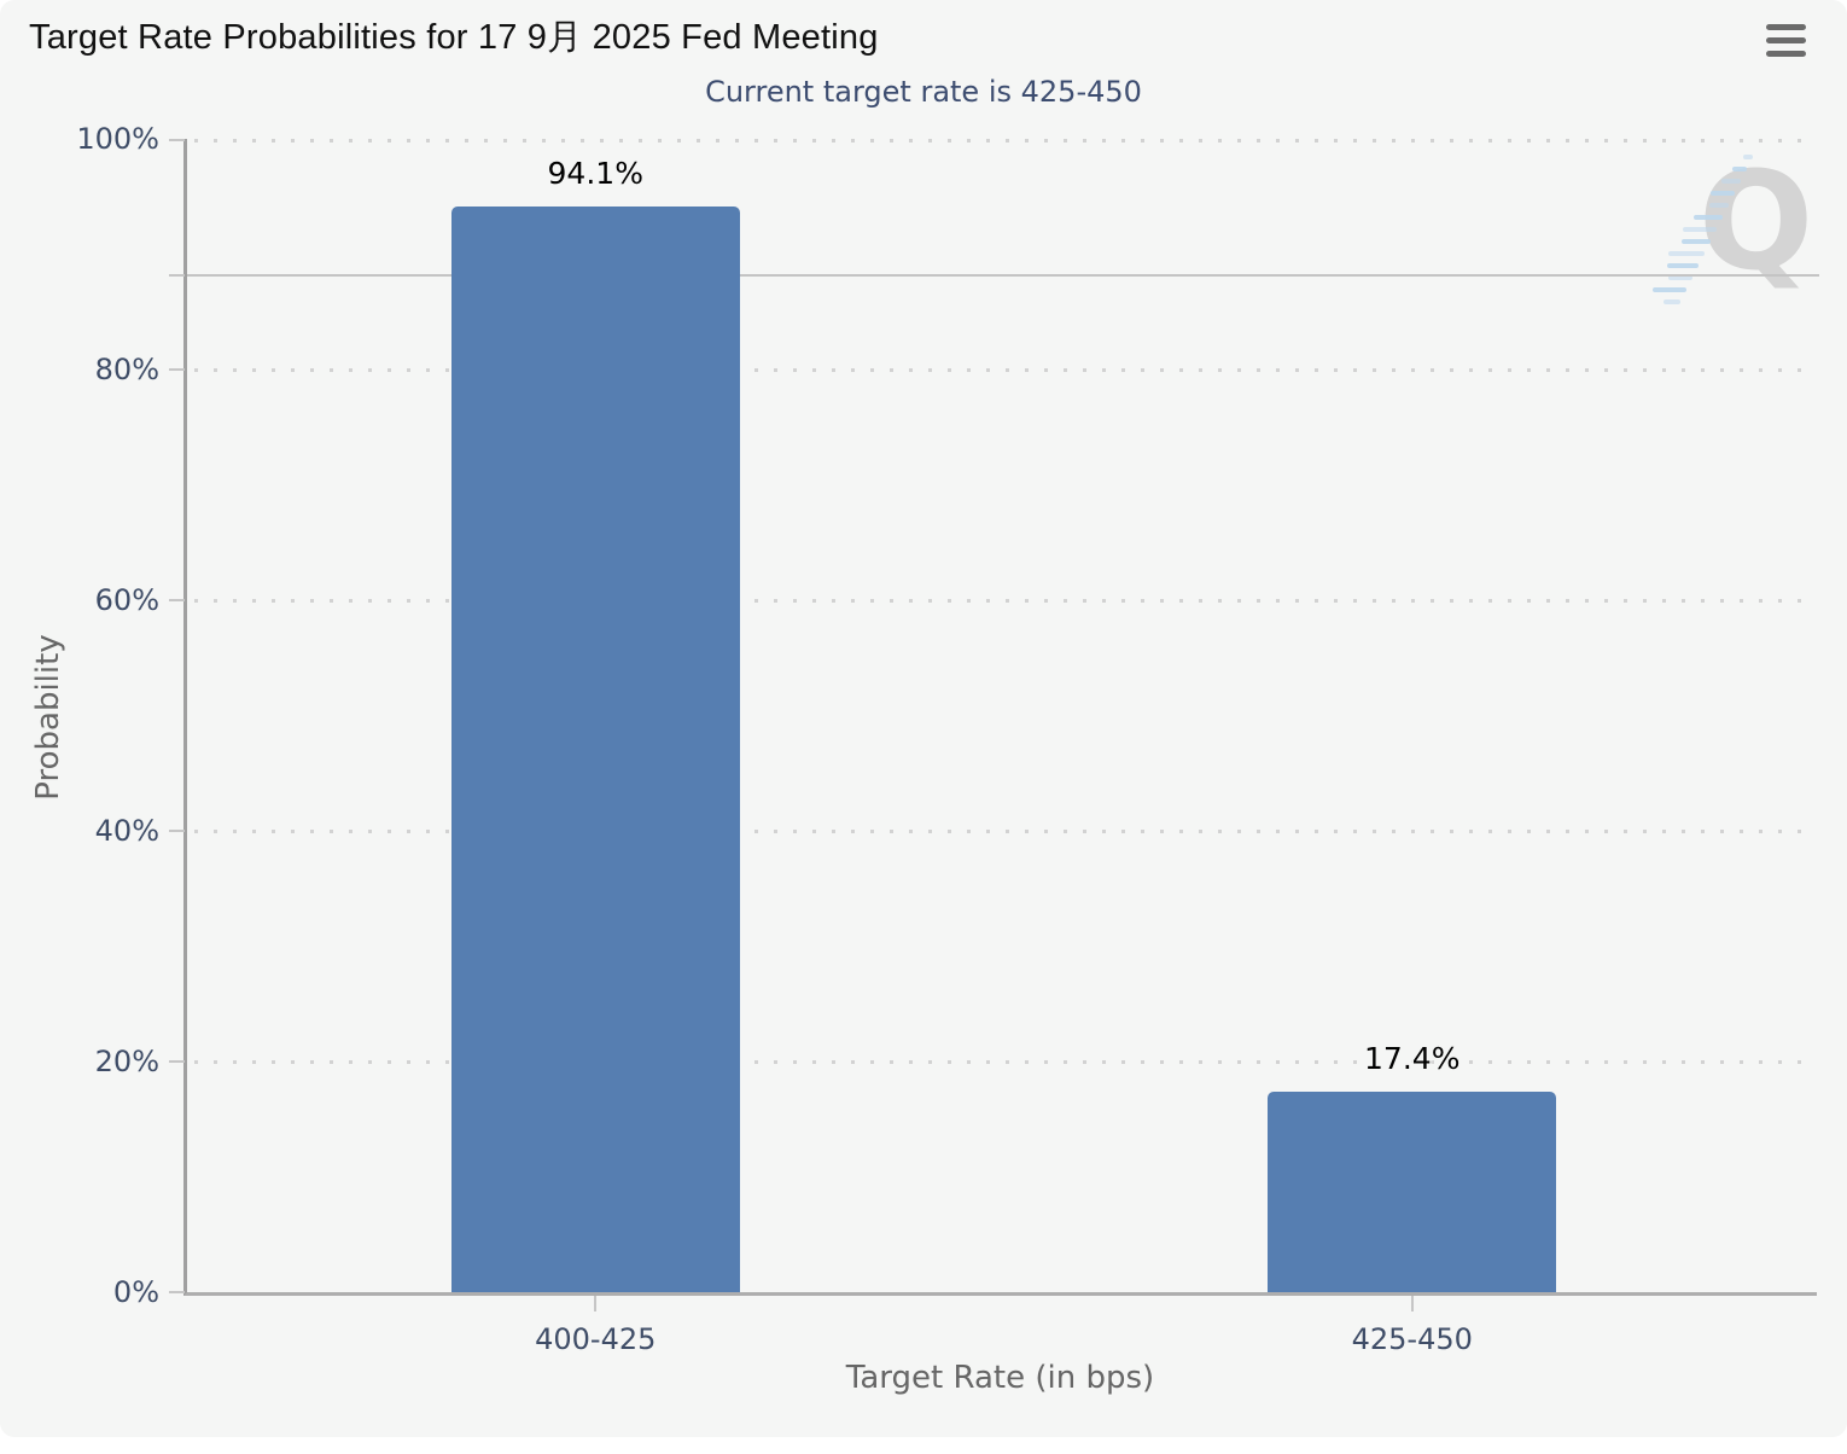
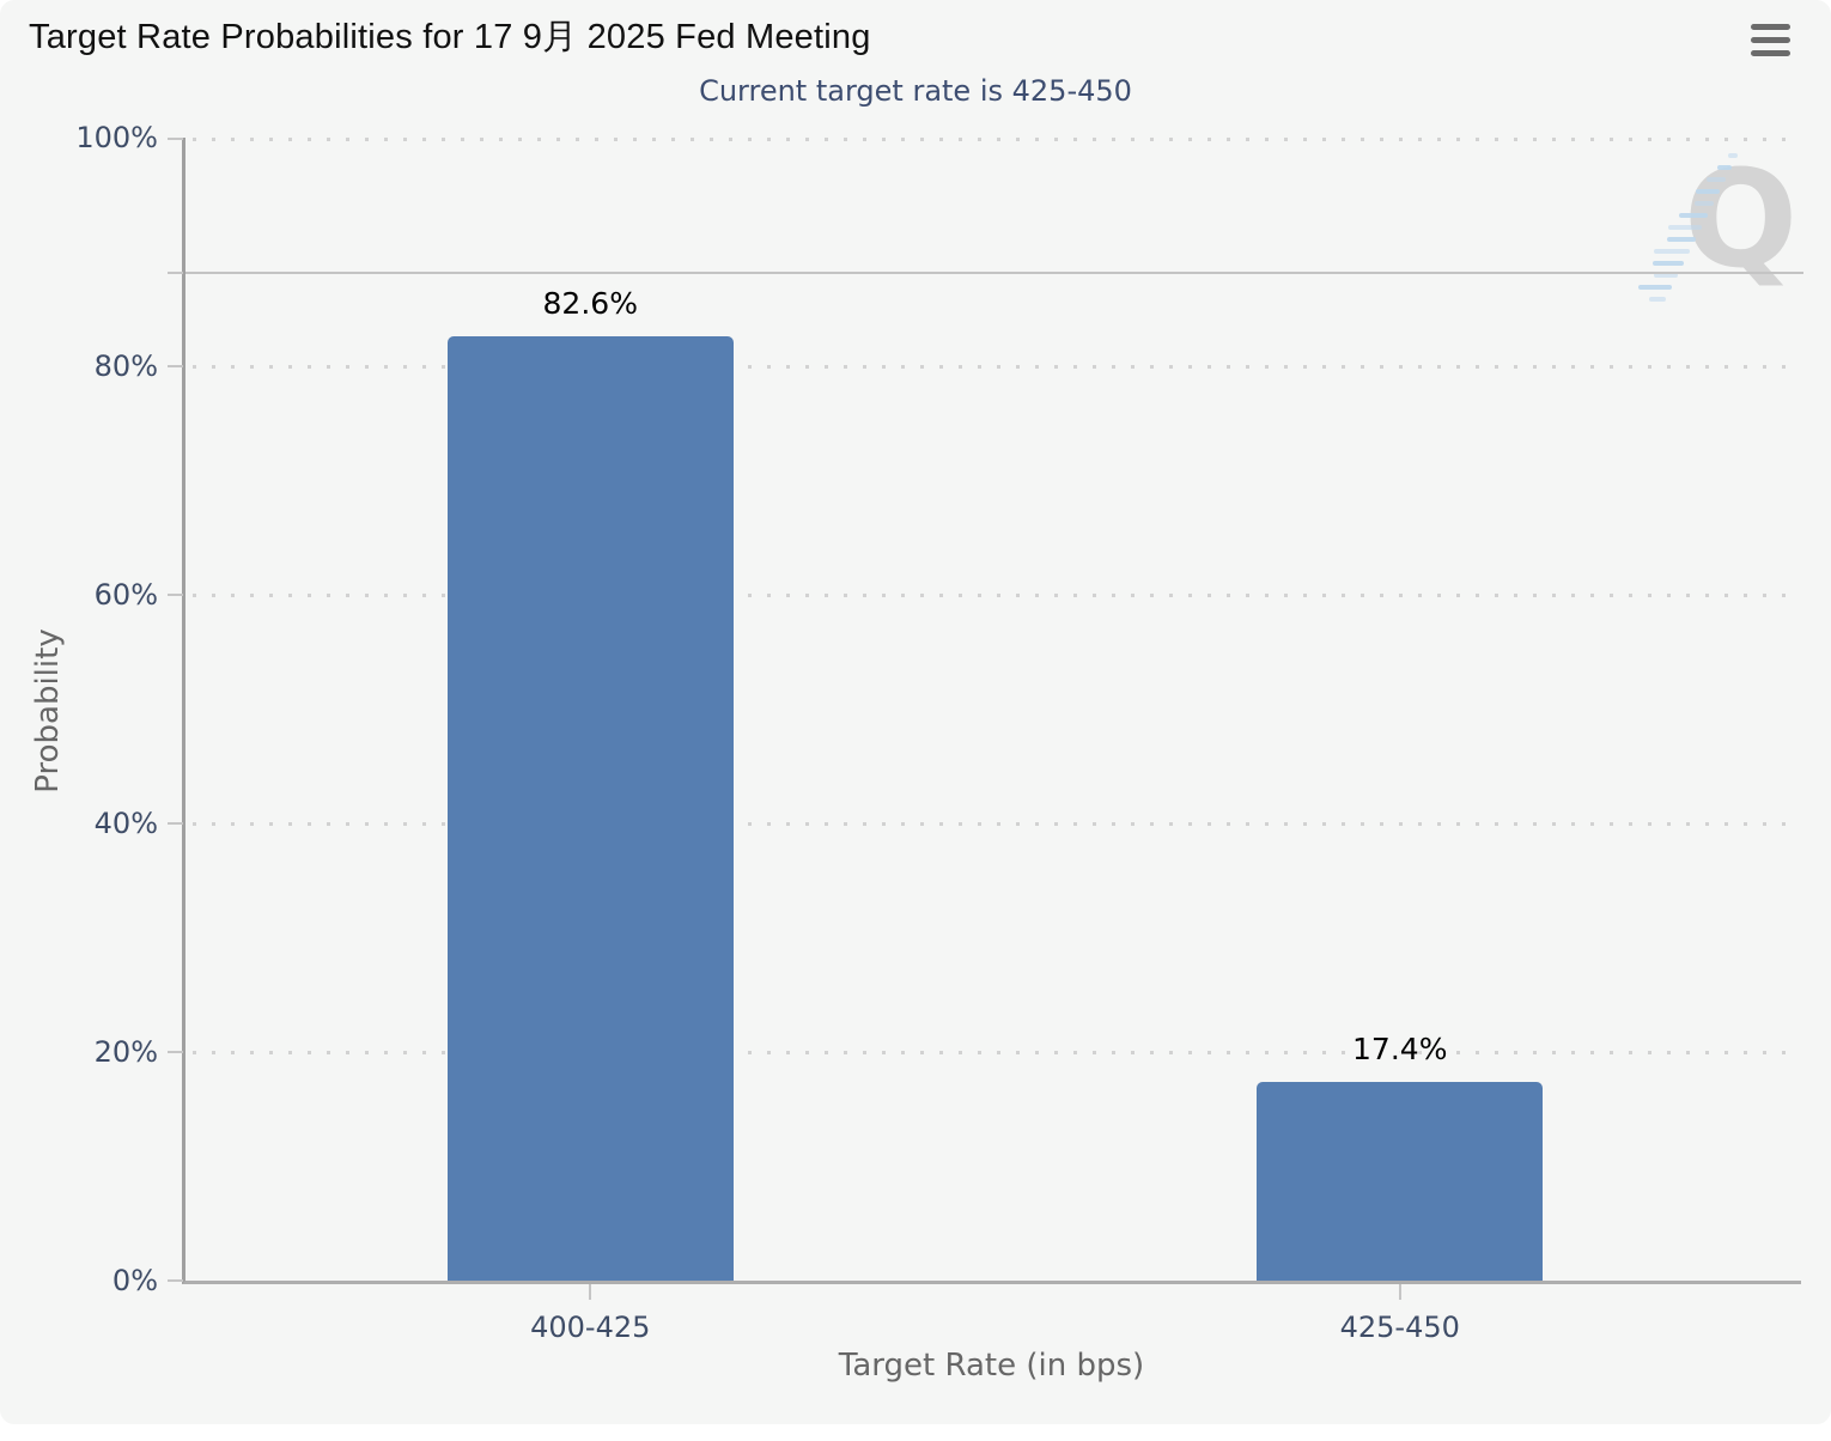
400-425: 94.1% -> 82.6%
